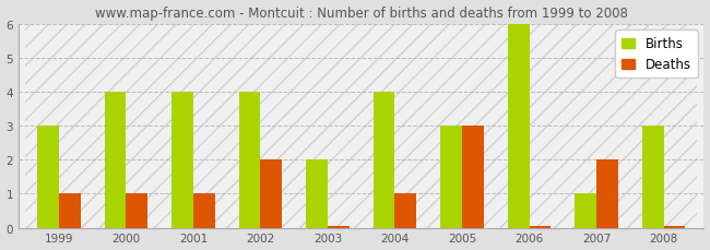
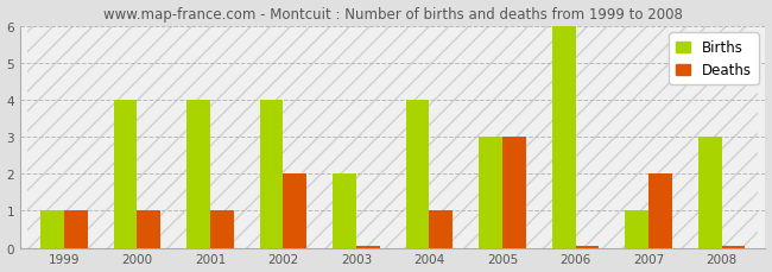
Births/1999: 3 -> 1
